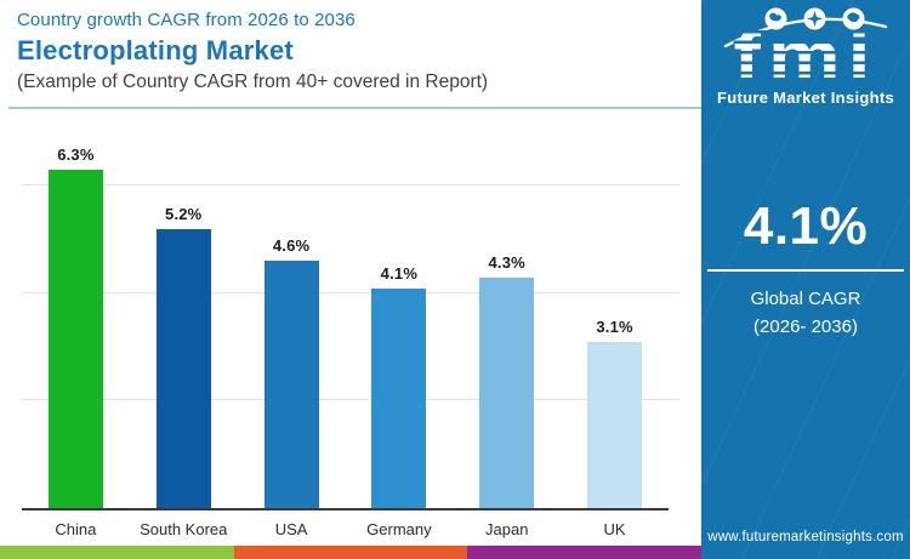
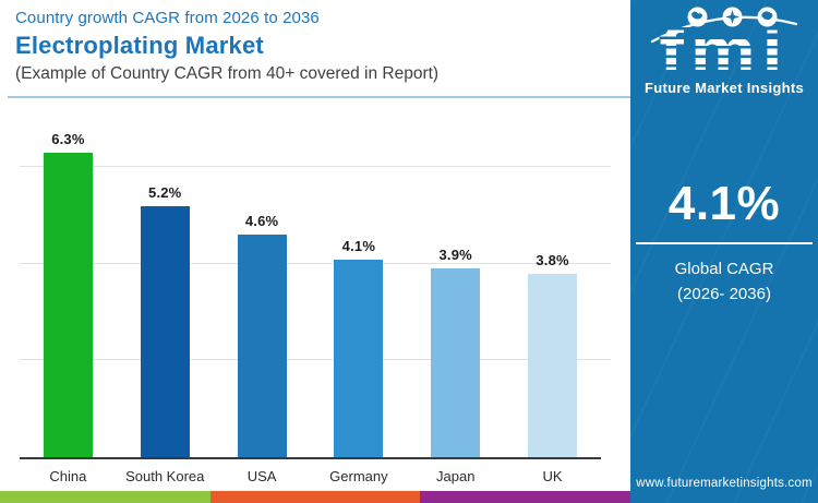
Japan: 4.3% -> 3.9%
UK: 3.1% -> 3.8%
